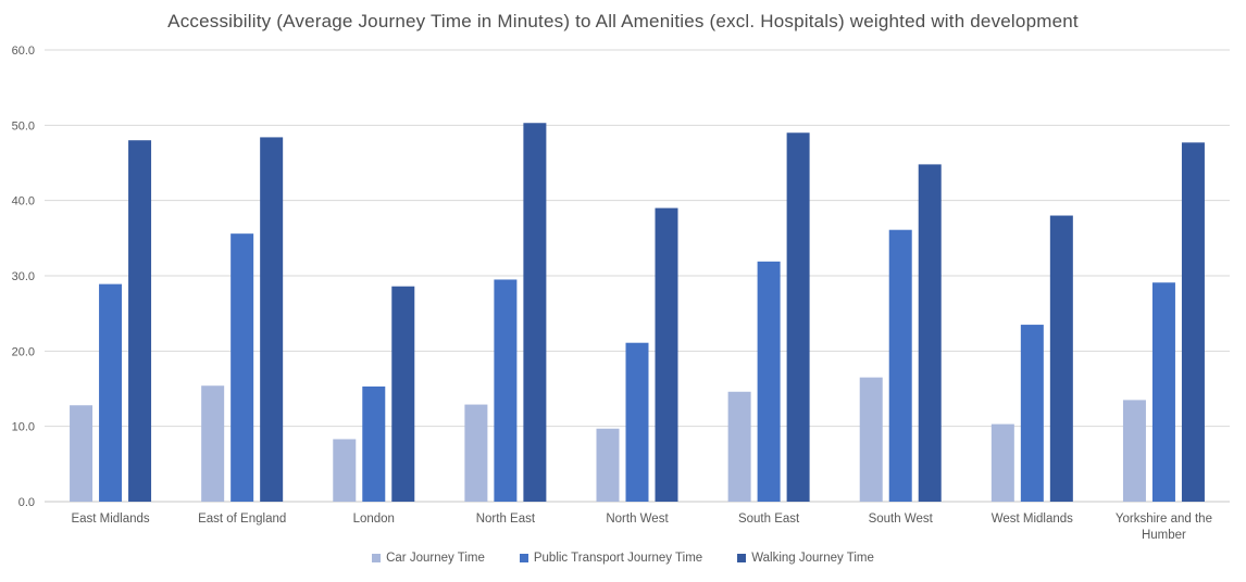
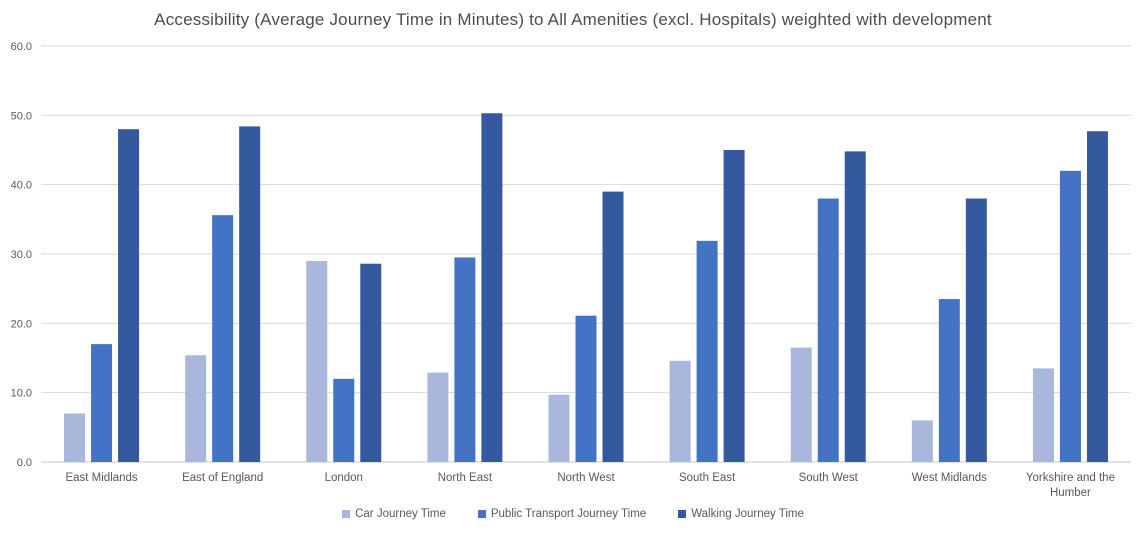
Car Journey Time/East Midlands: 13 -> 7
Public Transport Journey Time/East Midlands: 29 -> 17
Car Journey Time/London: 8 -> 29
Public Transport Journey Time/London: 15 -> 12
Walking Journey Time/South East: 49 -> 45
Public Transport Journey Time/South West: 36 -> 38
Car Journey Time/West Midlands: 10 -> 6
Public Transport Journey Time/Yorkshire and the Humber: 29 -> 42
